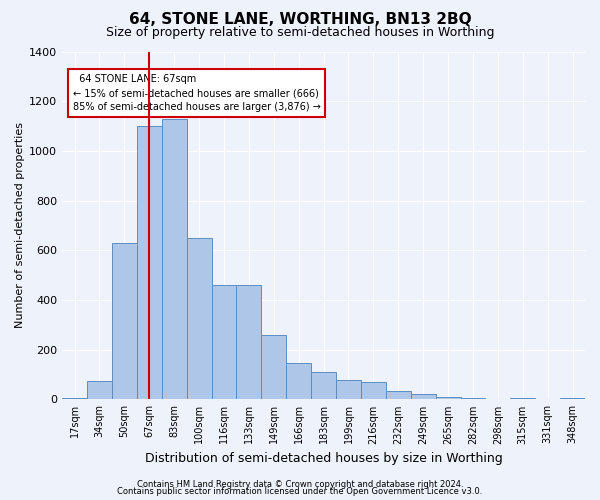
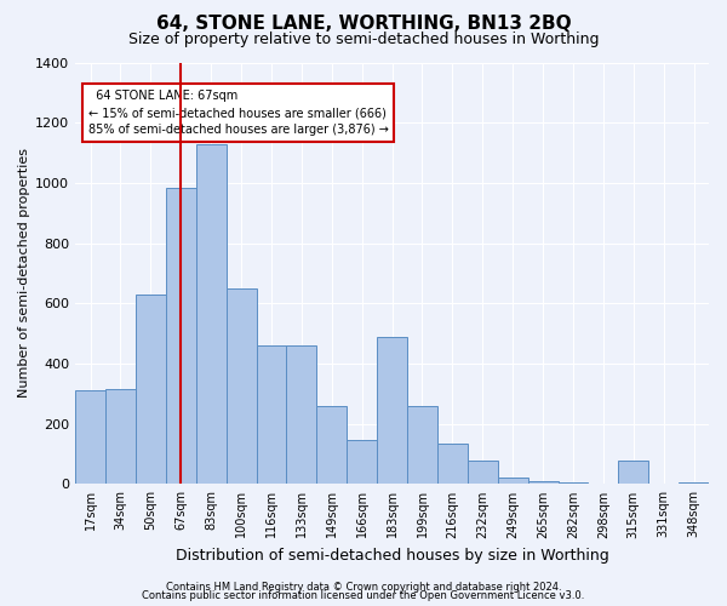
17sqm: 5 -> 310
34sqm: 75 -> 315
67sqm: 1100 -> 985
183sqm: 110 -> 490
199sqm: 80 -> 260
216sqm: 70 -> 135
232sqm: 35 -> 80
315sqm: 5 -> 80
